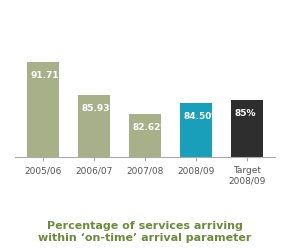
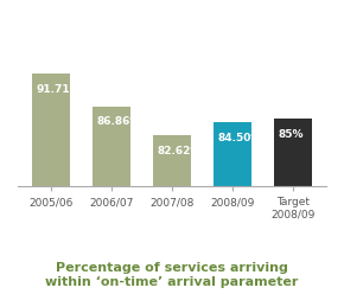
2006/07: 85.93% -> 86.86%
